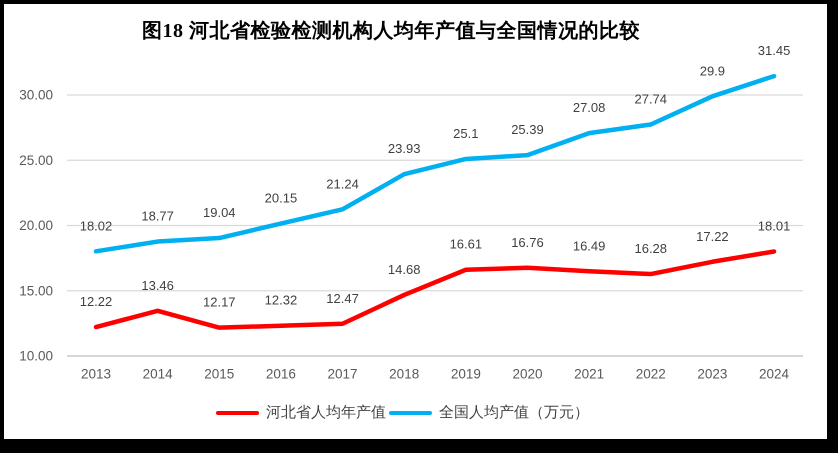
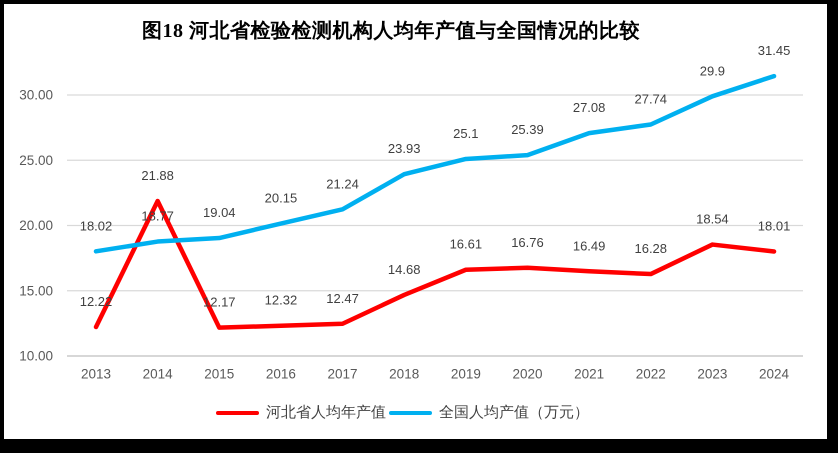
河北省人均年产值/2014: 13.46 -> 21.88
河北省人均年产值/2023: 17.22 -> 18.54
